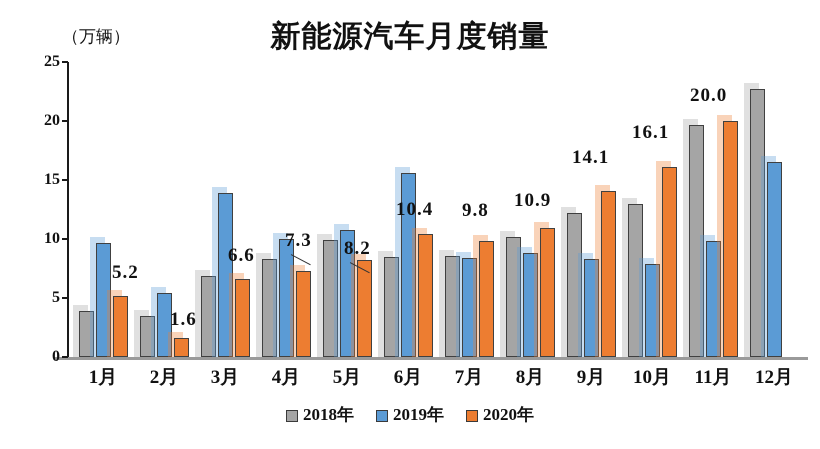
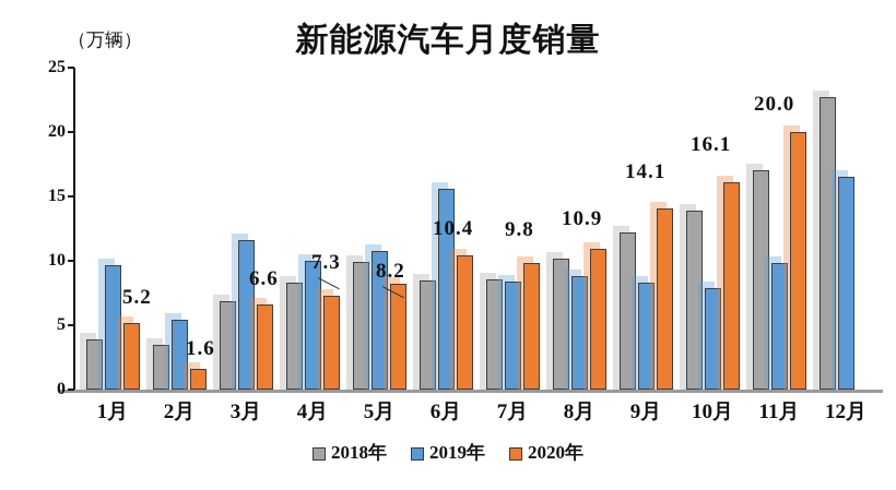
2019年/3月: 13.9 -> 11.6
2018年/10月: 13.0 -> 13.9
2018年/11月: 19.7 -> 17.0
